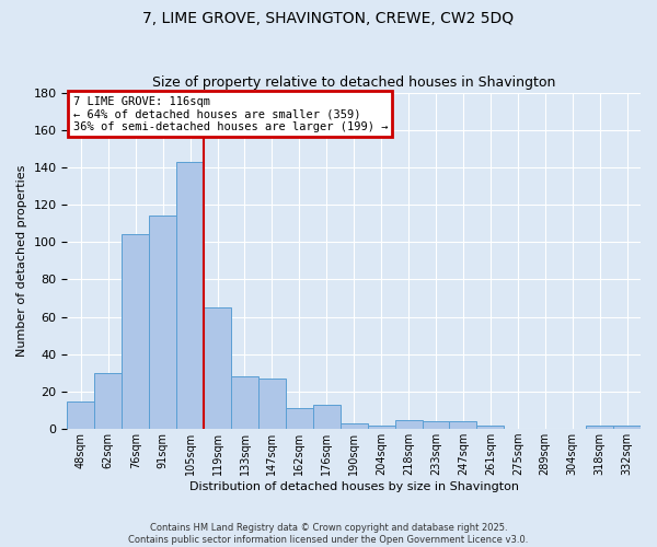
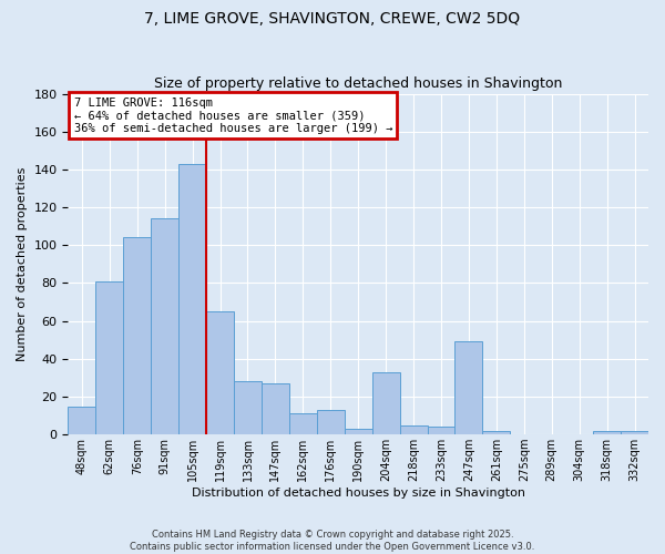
62sqm: 30 -> 81
204sqm: 2 -> 33
247sqm: 4 -> 49
